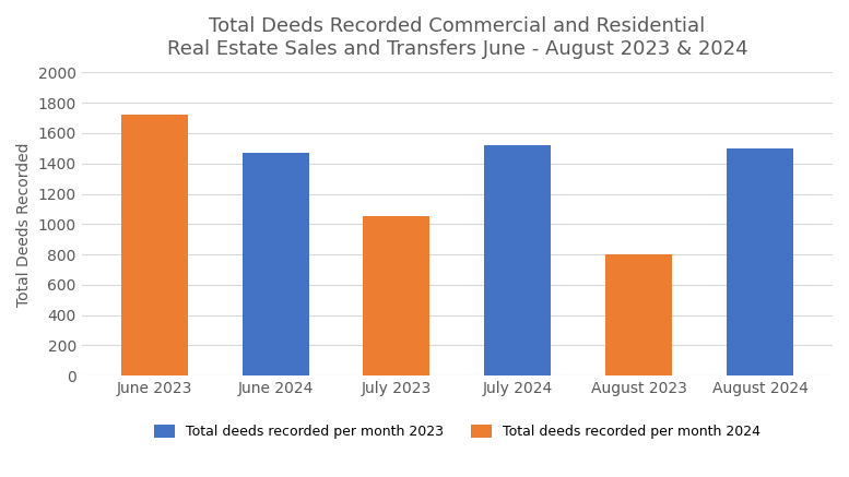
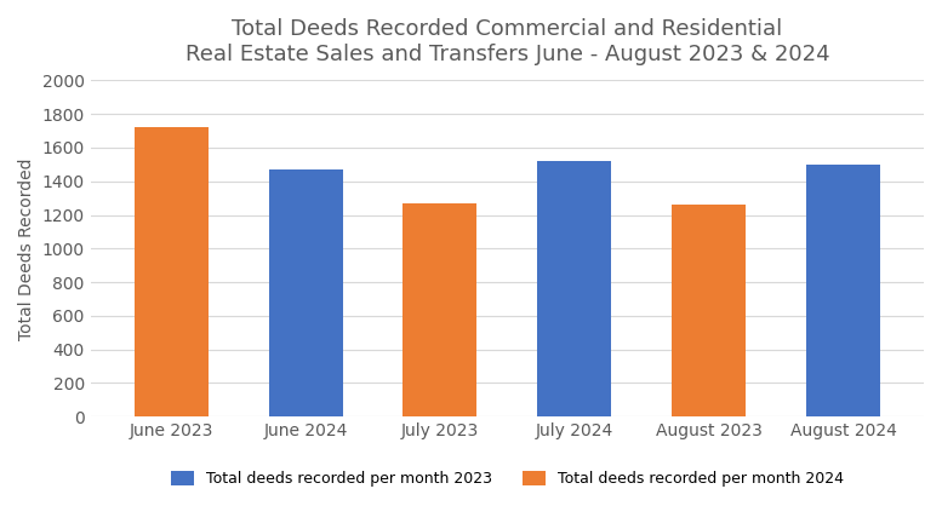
July 2023: 1050 -> 1270
August 2023: 800 -> 1260
